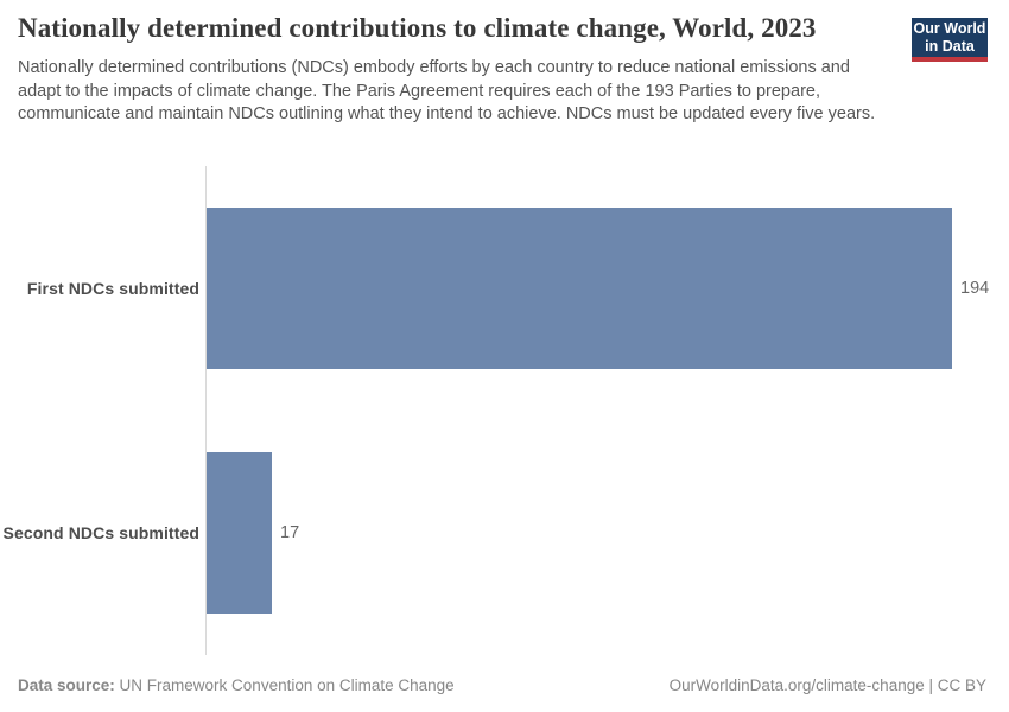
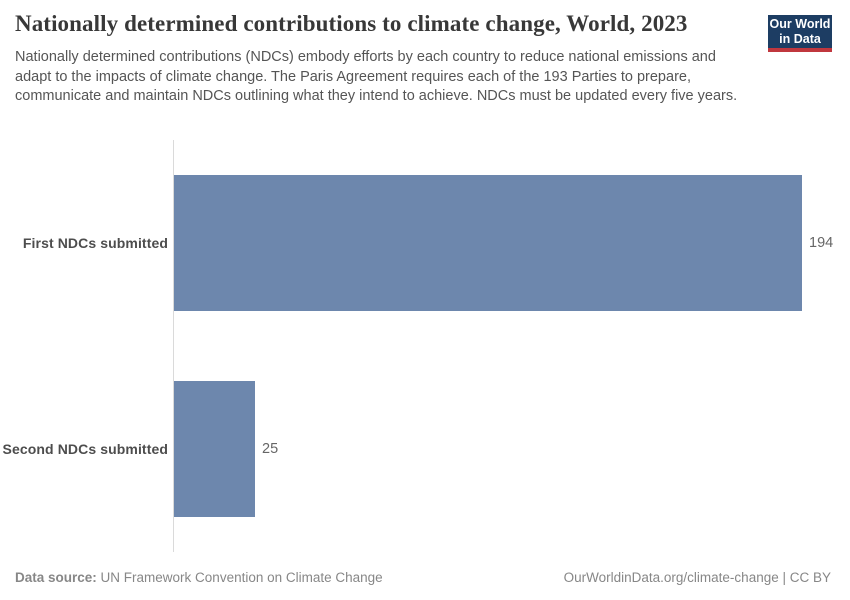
Second NDCs submitted: 17 -> 25
